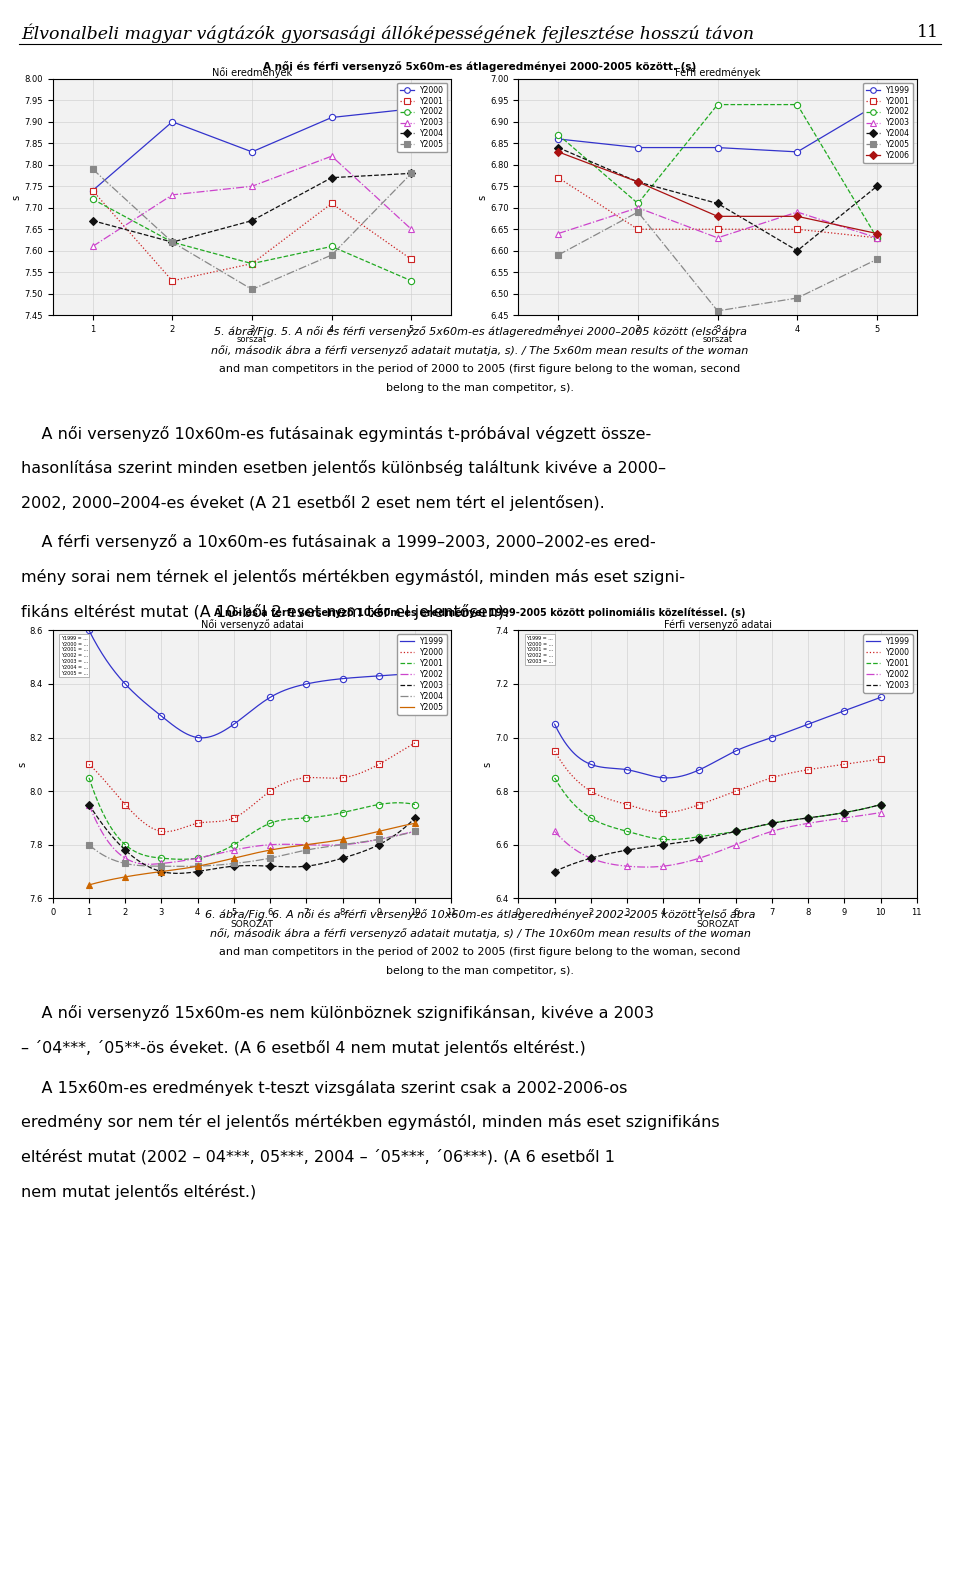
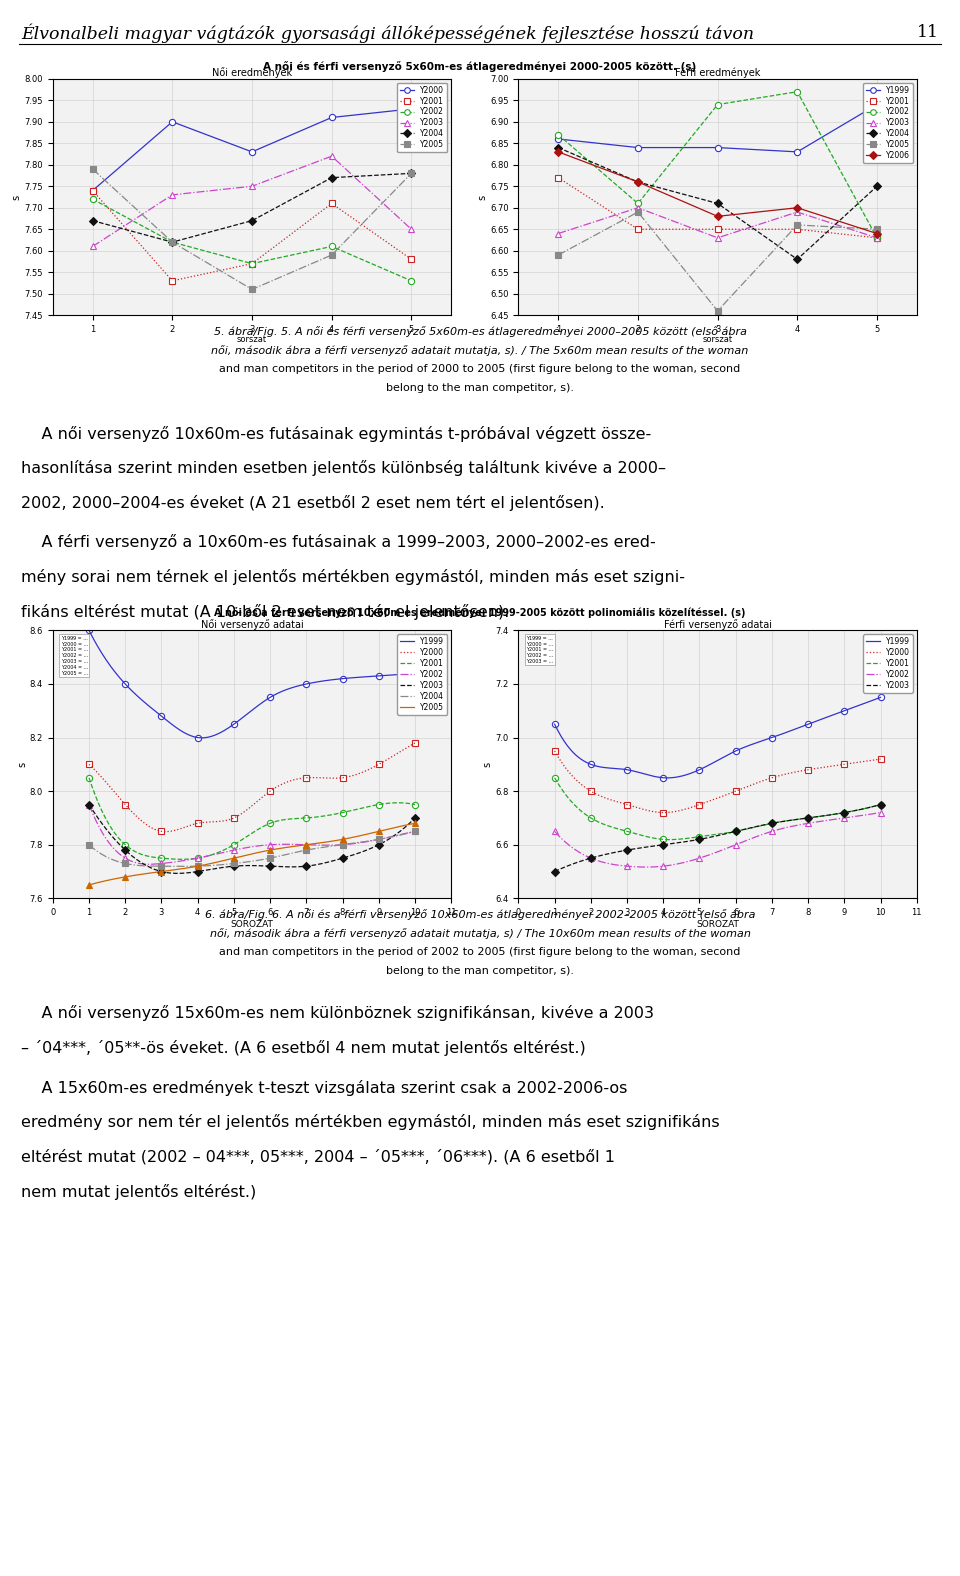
Férfi eredmények/Y2002/4: 6.94 -> 6.97
Férfi eredmények/Y2004/4: 6.60 -> 6.58
Férfi eredmények/Y2005/4: 6.49 -> 6.66
Férfi eredmények/Y2006/4: 6.68 -> 6.70
Férfi eredmények/Y2005/5: 6.58 -> 6.65
